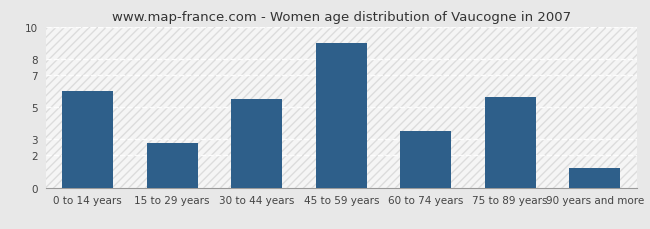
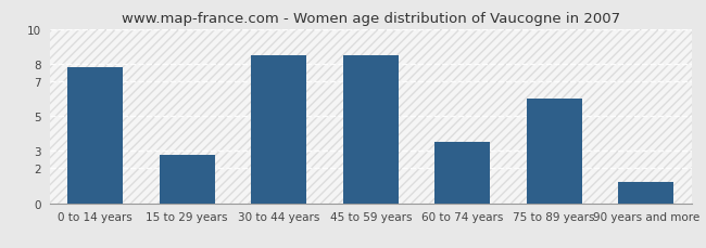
0 to 14 years: 6.0 -> 7.8
30 to 44 years: 5.5 -> 8.5
45 to 59 years: 9.0 -> 8.5
75 to 89 years: 5.6 -> 6.0
